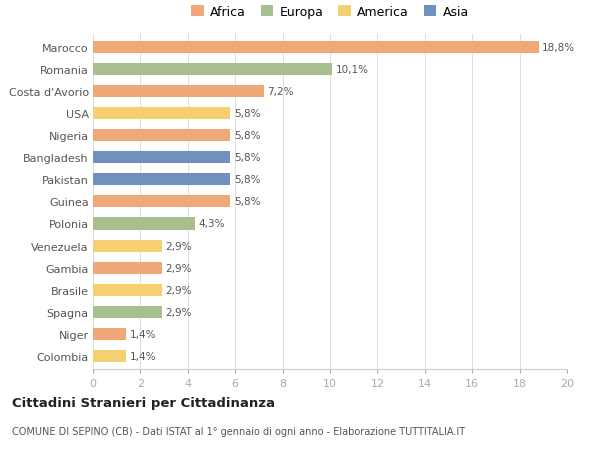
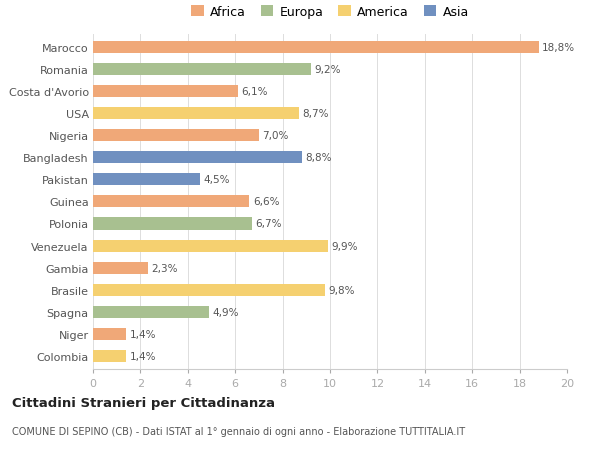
Romania: 10,1% -> 9,2%
Costa d'Avorio: 7,2% -> 6,1%
USA: 5,8% -> 8,7%
Nigeria: 5,8% -> 7,0%
Bangladesh: 5,8% -> 8,8%
Pakistan: 5,8% -> 4,5%
Guinea: 5,8% -> 6,6%
Polonia: 4,3% -> 6,7%
Venezuela: 2,9% -> 9,9%
Gambia: 2,9% -> 2,3%
Brasile: 2,9% -> 9,8%
Spagna: 2,9% -> 4,9%
